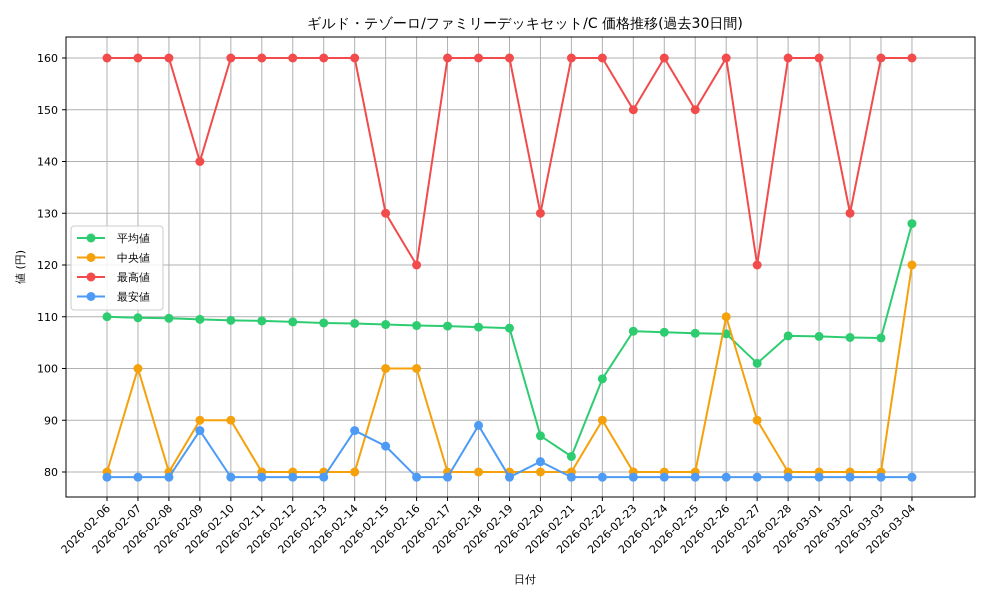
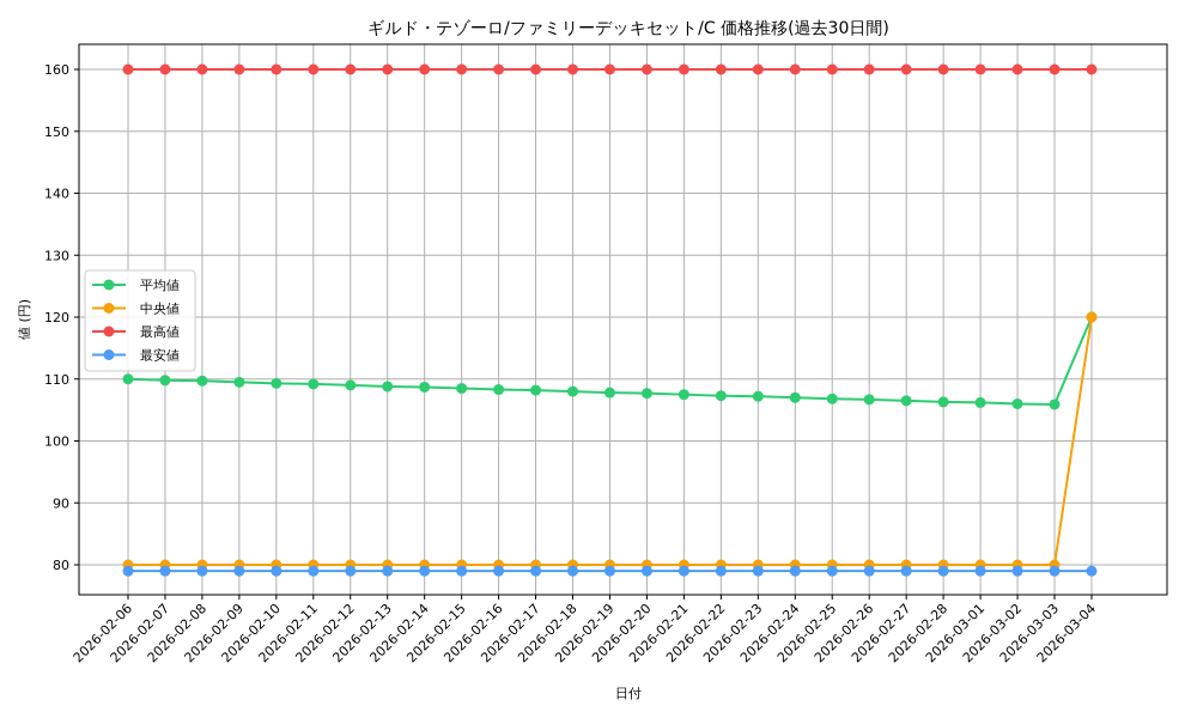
中央値/2026-02-07: 100 -> 80
中央値/2026-02-09: 90 -> 80
最高値/2026-02-09: 140 -> 160
最安値/2026-02-09: 88 -> 79
中央値/2026-02-10: 90 -> 80
最安値/2026-02-14: 88 -> 79
中央値/2026-02-15: 100 -> 80
最高値/2026-02-15: 130 -> 160
最安値/2026-02-15: 85 -> 79
中央値/2026-02-16: 100 -> 80
最高値/2026-02-16: 120 -> 160
最安値/2026-02-18: 89 -> 79
平均値/2026-02-20: 87 -> 108
最高値/2026-02-20: 130 -> 160
最安値/2026-02-20: 82 -> 79
平均値/2026-02-21: 83 -> 108
平均値/2026-02-22: 98 -> 107
中央値/2026-02-22: 90 -> 80
最高値/2026-02-23: 150 -> 160
最高値/2026-02-25: 150 -> 160
中央値/2026-02-26: 110 -> 80
平均値/2026-02-27: 101 -> 106
中央値/2026-02-27: 90 -> 80
最高値/2026-02-27: 120 -> 160
最高値/2026-03-02: 130 -> 160
平均値/2026-03-04: 128 -> 120
